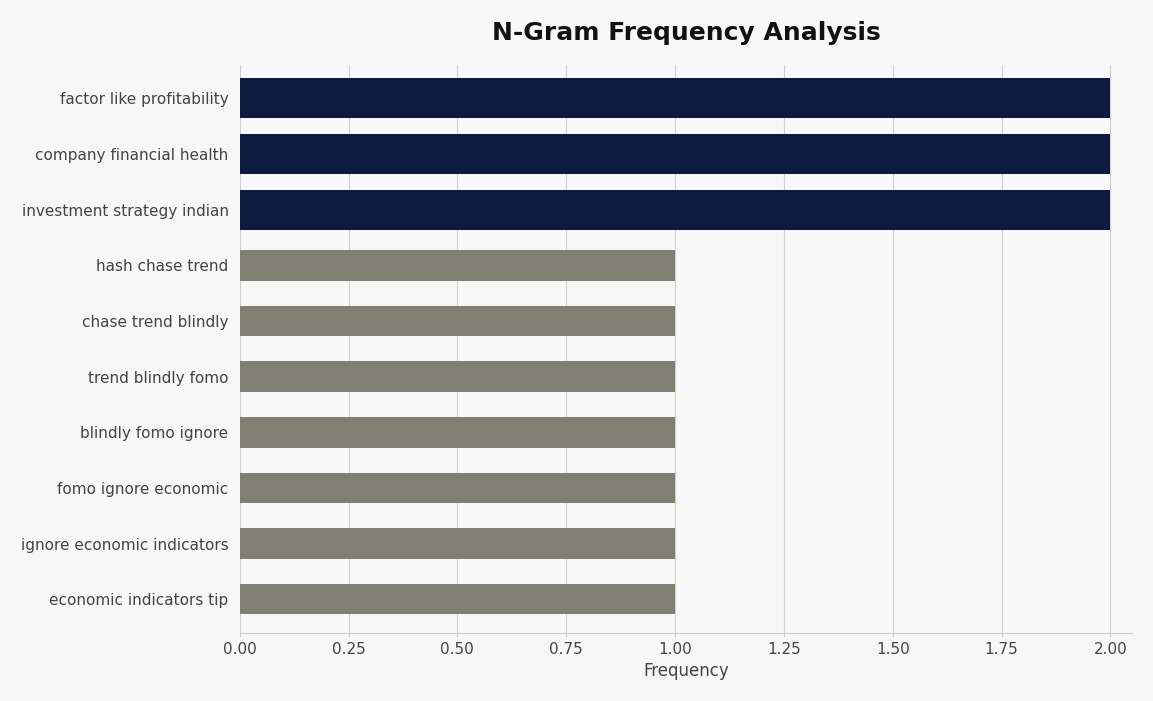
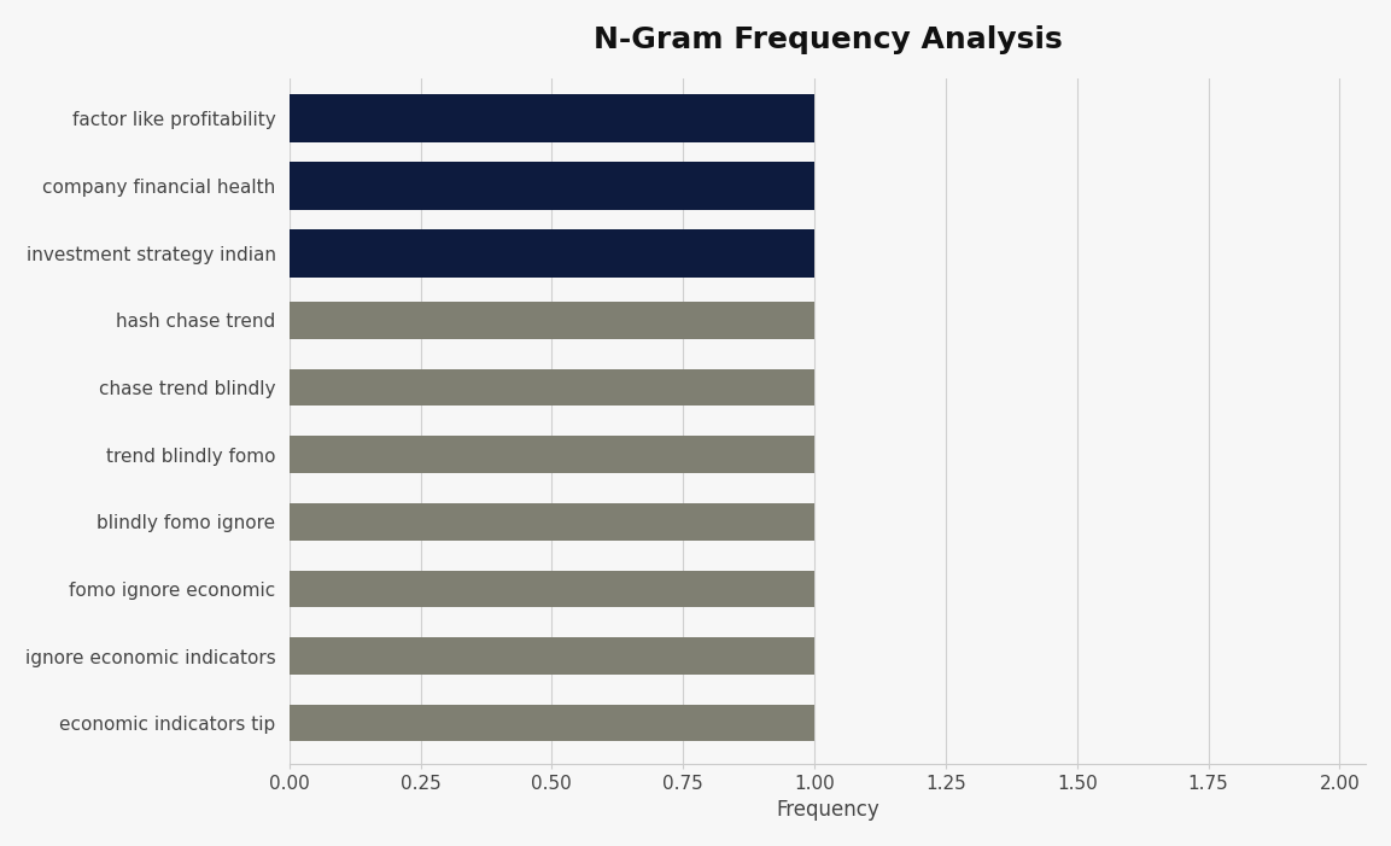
factor like profitability: 2 -> 1
company financial health: 2 -> 1
investment strategy indian: 2 -> 1
